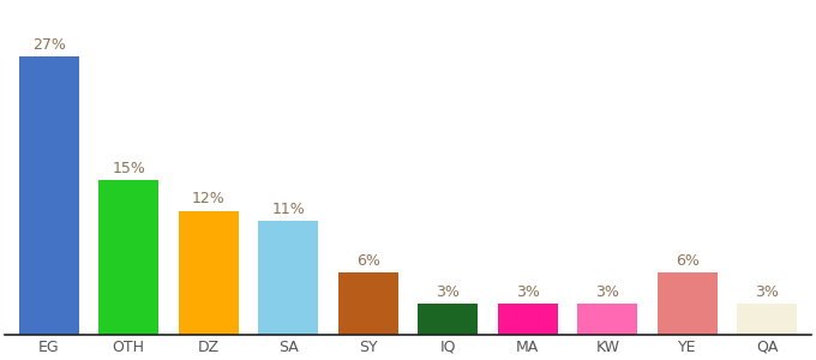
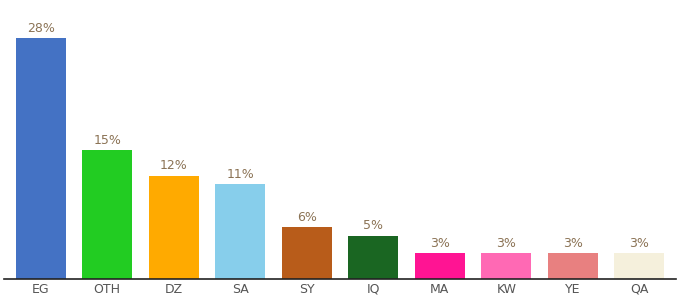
EG: 27% -> 28%
IQ: 3% -> 5%
YE: 6% -> 3%
